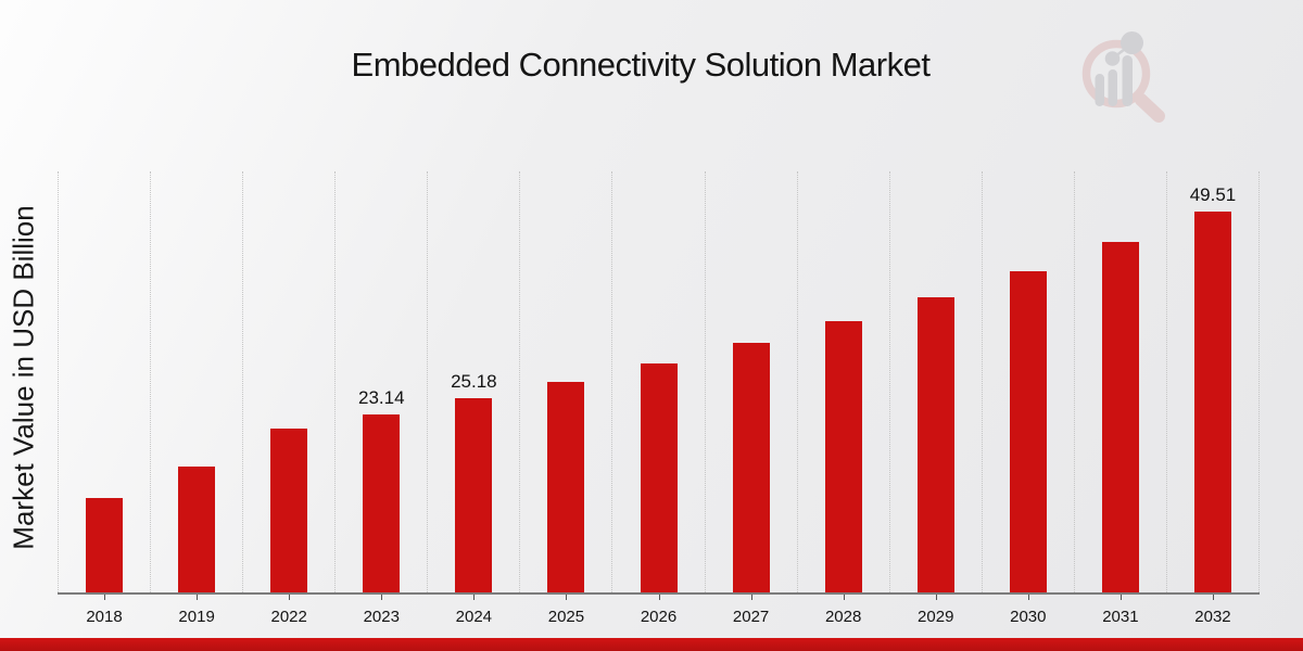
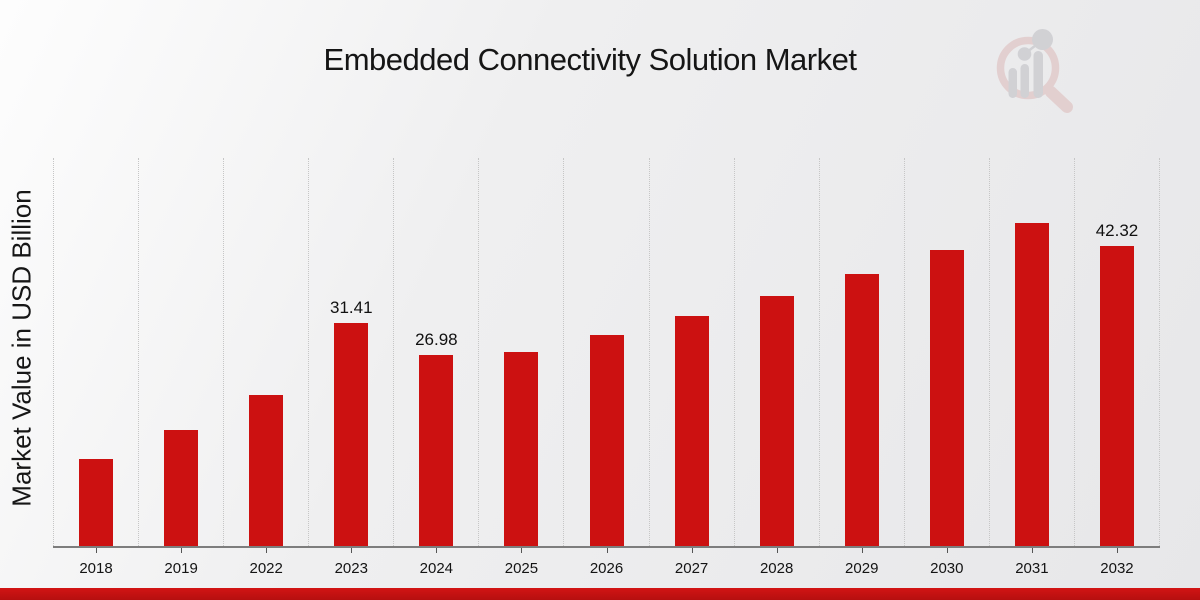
2023: 23.14 -> 31.41
2024: 25.18 -> 26.98
2032: 49.51 -> 42.32
